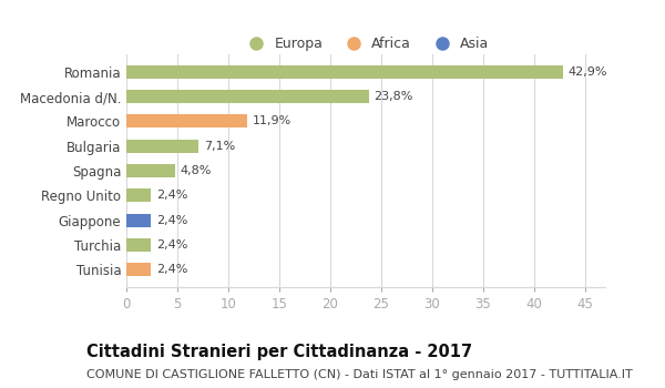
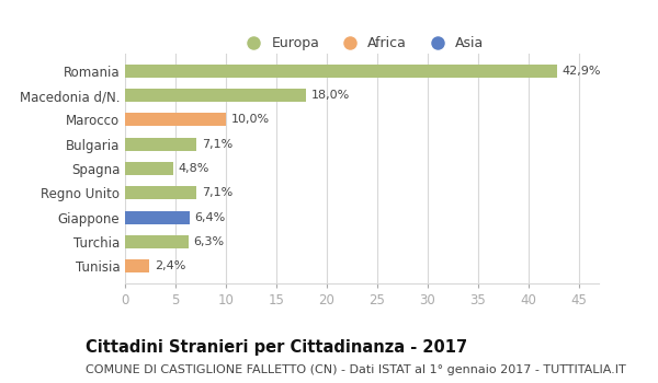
Macedonia d/N.: 23,8% -> 18,0%
Marocco: 11,9% -> 10,0%
Regno Unito: 2,4% -> 7,1%
Giappone: 2,4% -> 6,4%
Turchia: 2,4% -> 6,3%
